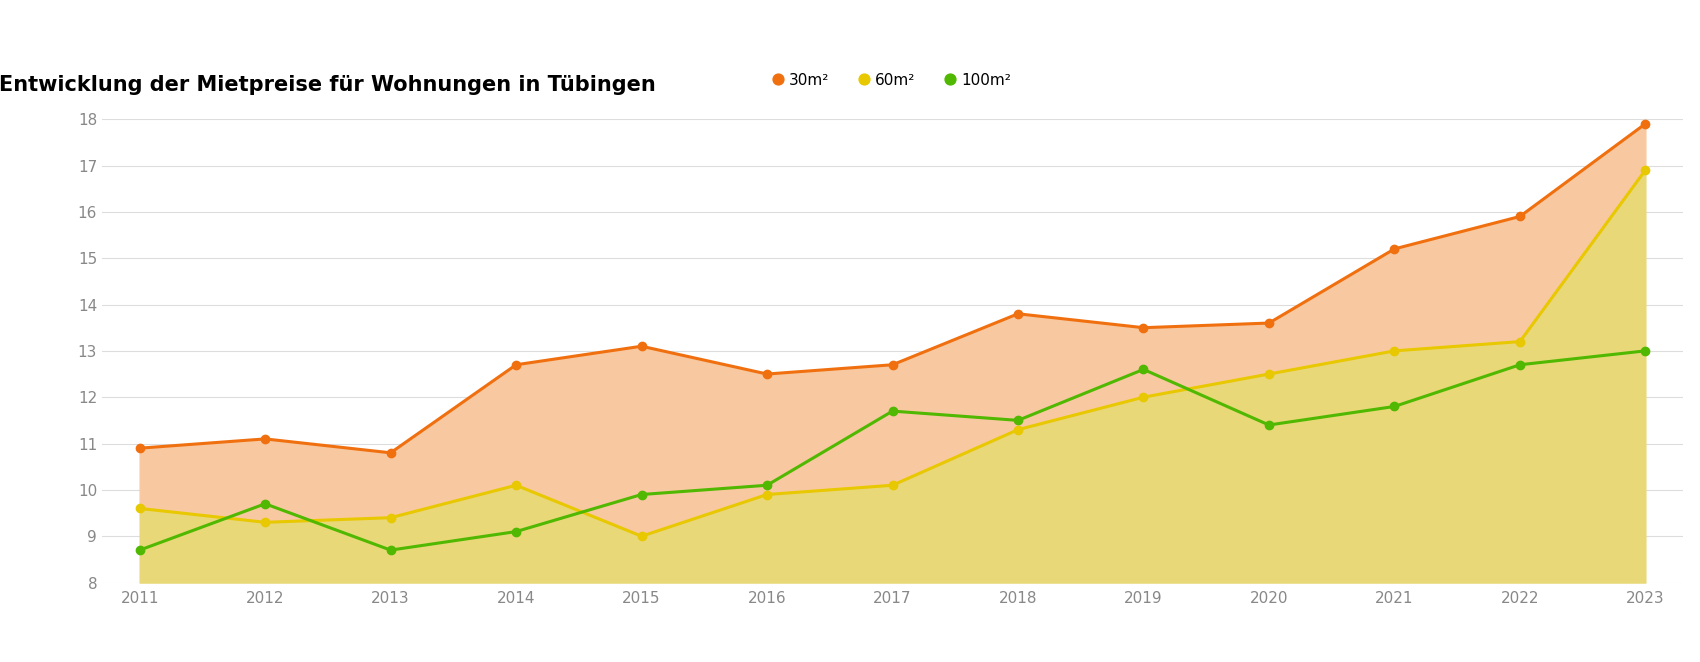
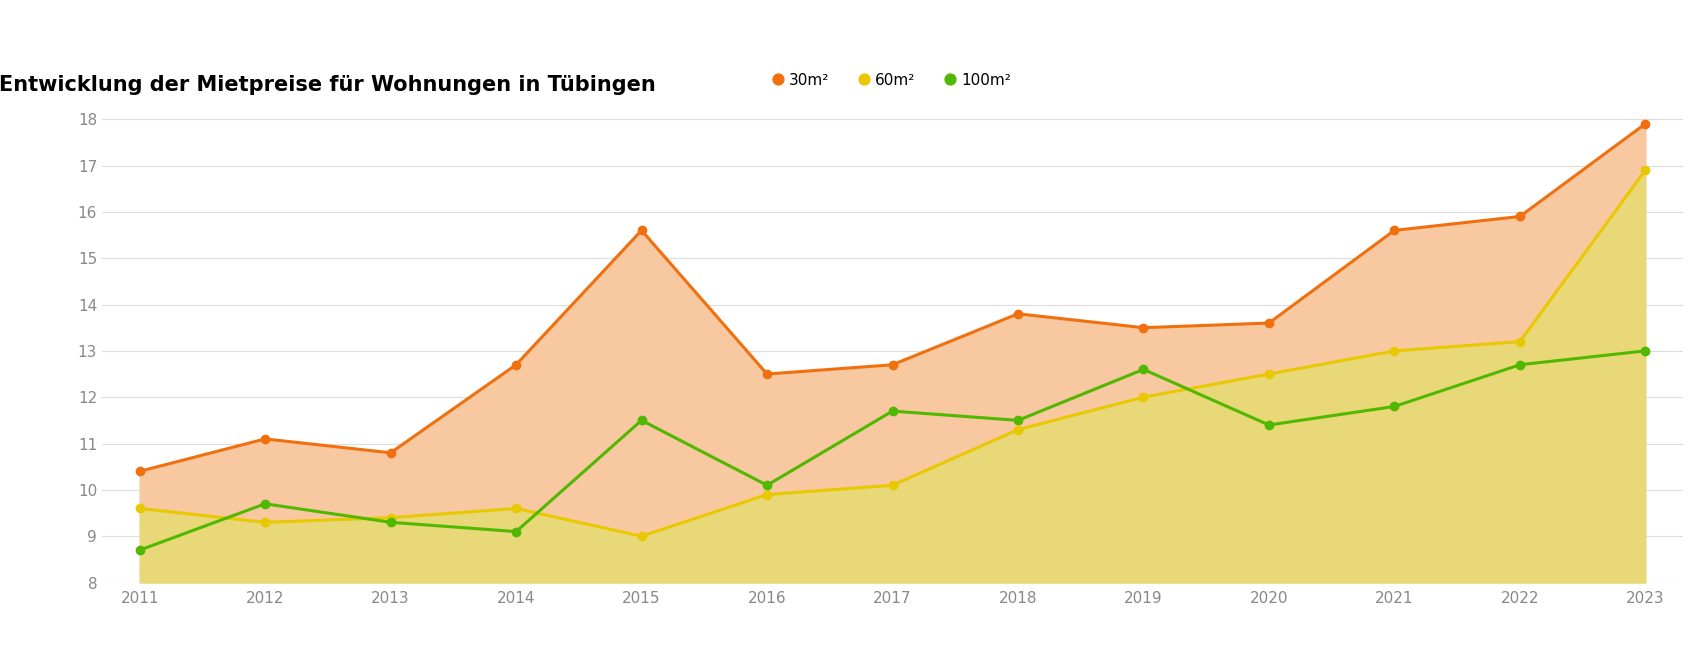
30m²/2011: 10.9 -> 10.4
100m²/2013: 8.7 -> 9.3
60m²/2014: 10.1 -> 9.6
30m²/2015: 13.1 -> 15.6
100m²/2015: 9.9 -> 11.5
30m²/2021: 15.2 -> 15.6
